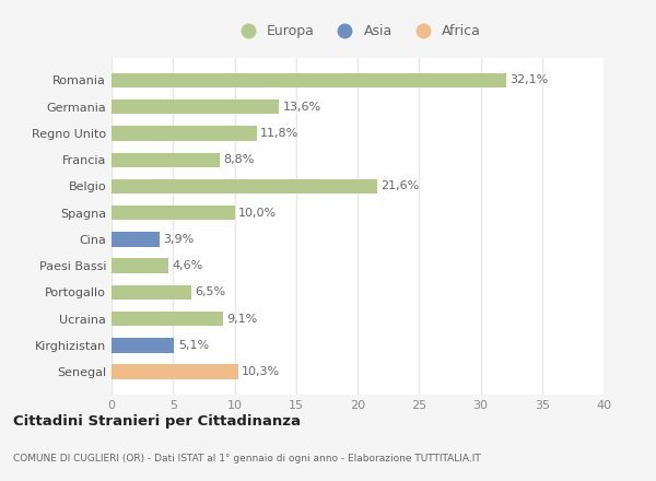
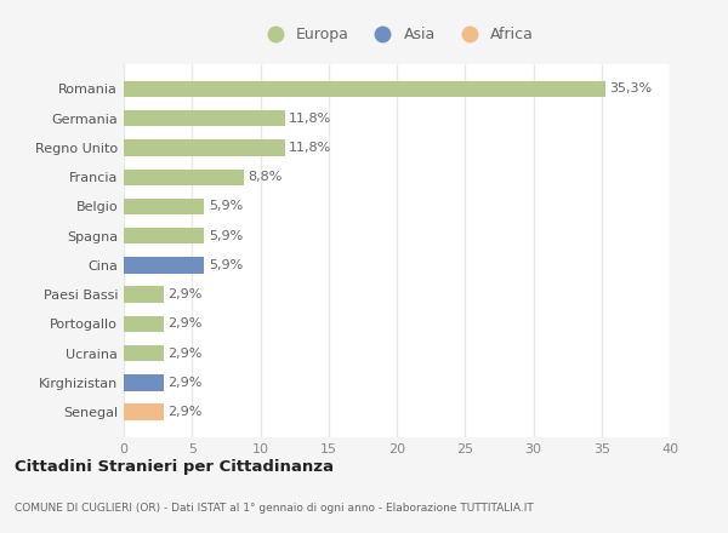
Romania: 32,1% -> 35,3%
Germania: 13,6% -> 11,8%
Belgio: 21,6% -> 5,9%
Spagna: 10,0% -> 5,9%
Cina: 3,9% -> 5,9%
Paesi Bassi: 4,6% -> 2,9%
Portogallo: 6,5% -> 2,9%
Ucraina: 9,1% -> 2,9%
Kirghizistan: 5,1% -> 2,9%
Senegal: 10,3% -> 2,9%
